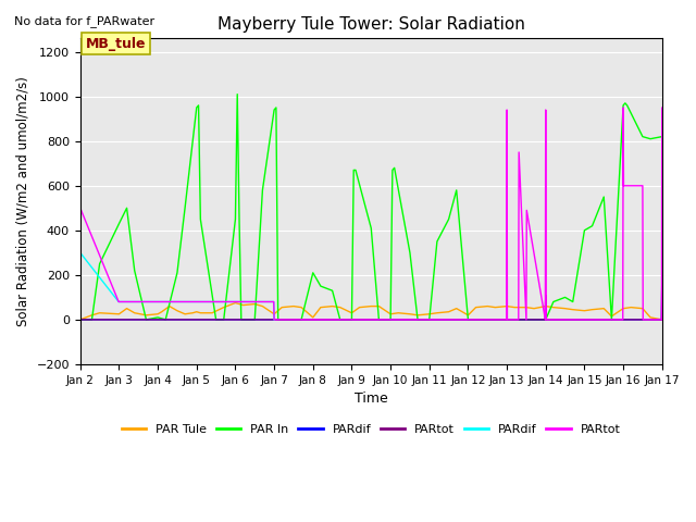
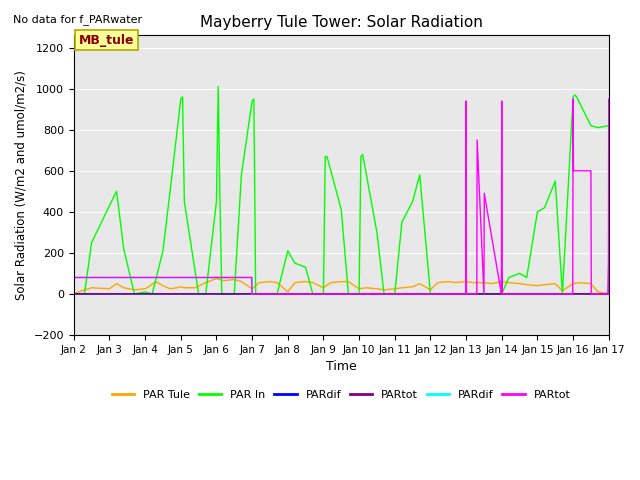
PARdif/Jan 2: 300 -> 80
PARtot/Jan 2: 500 -> 80
